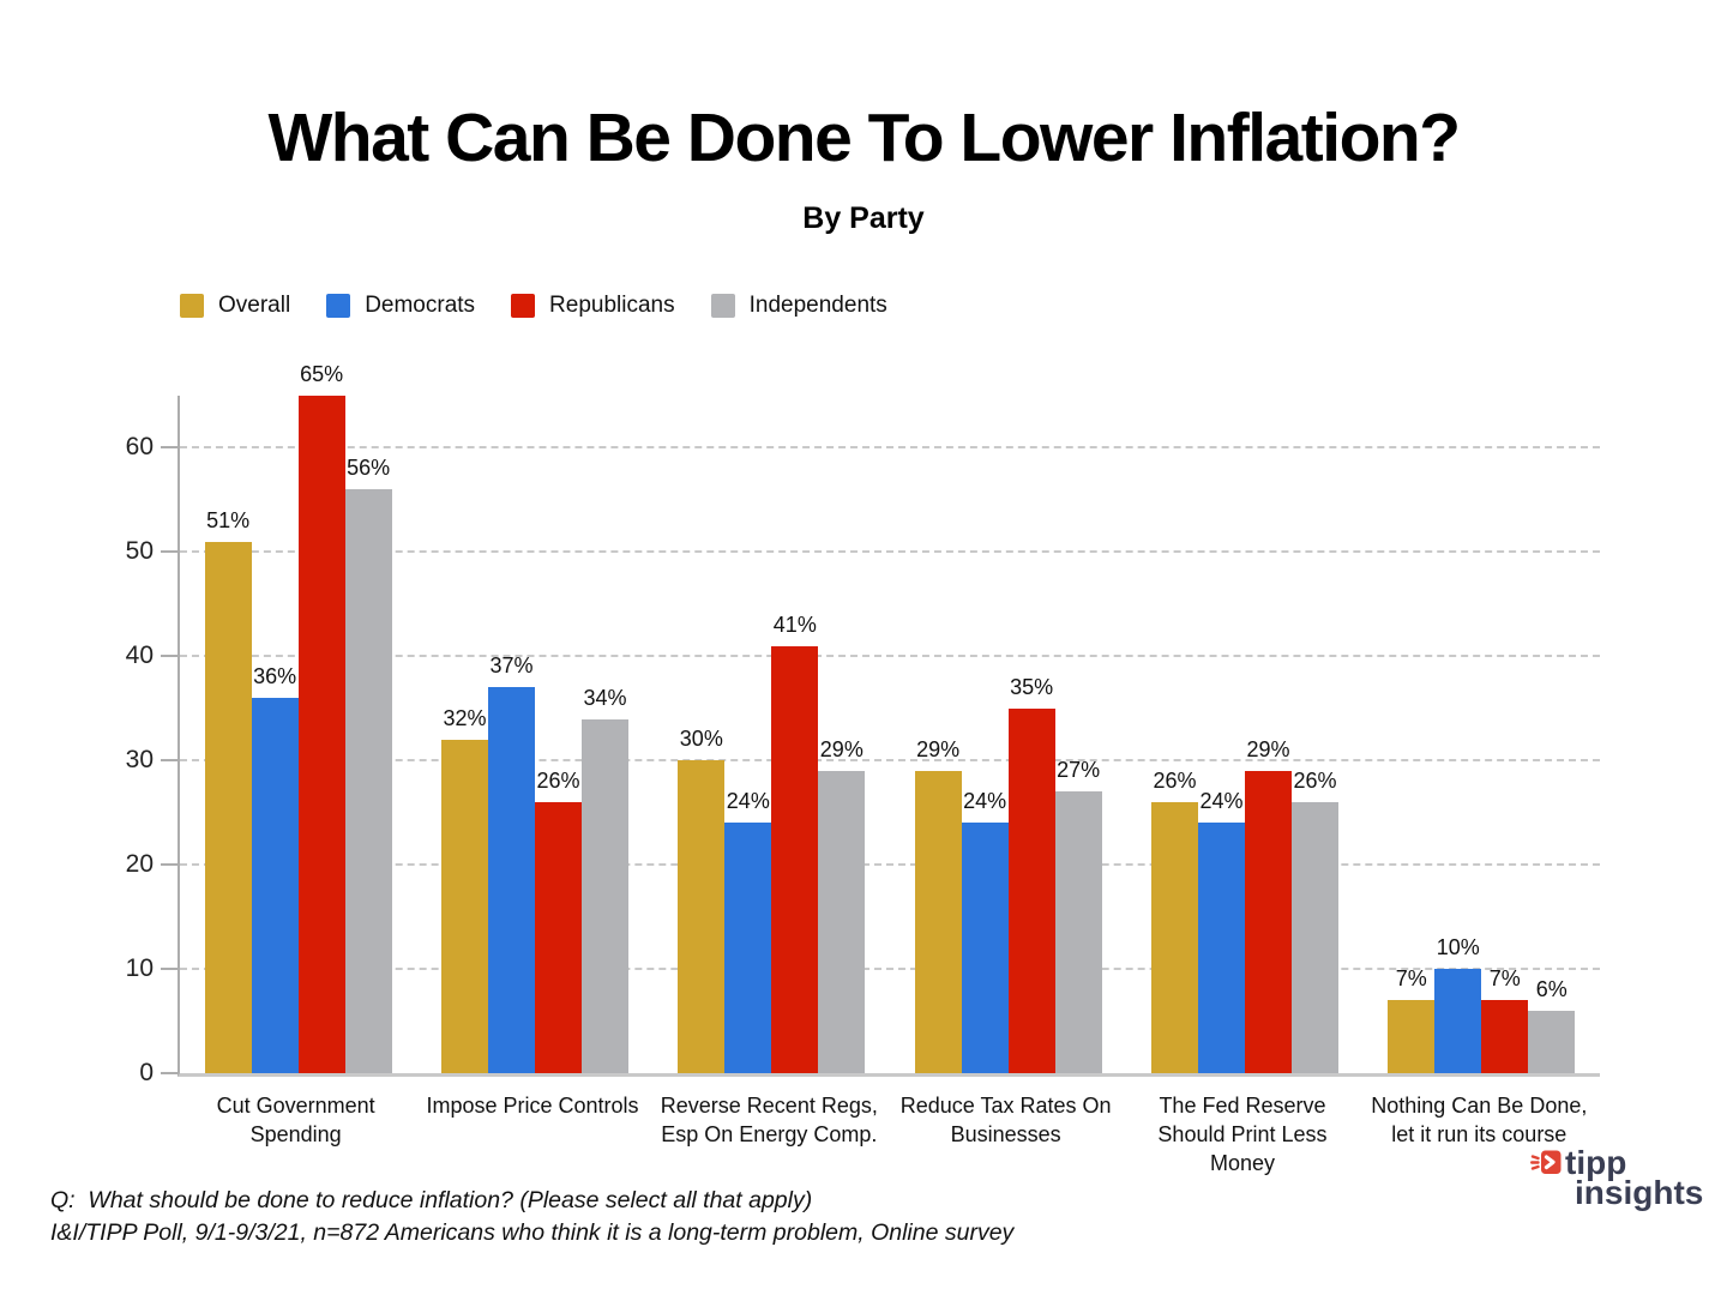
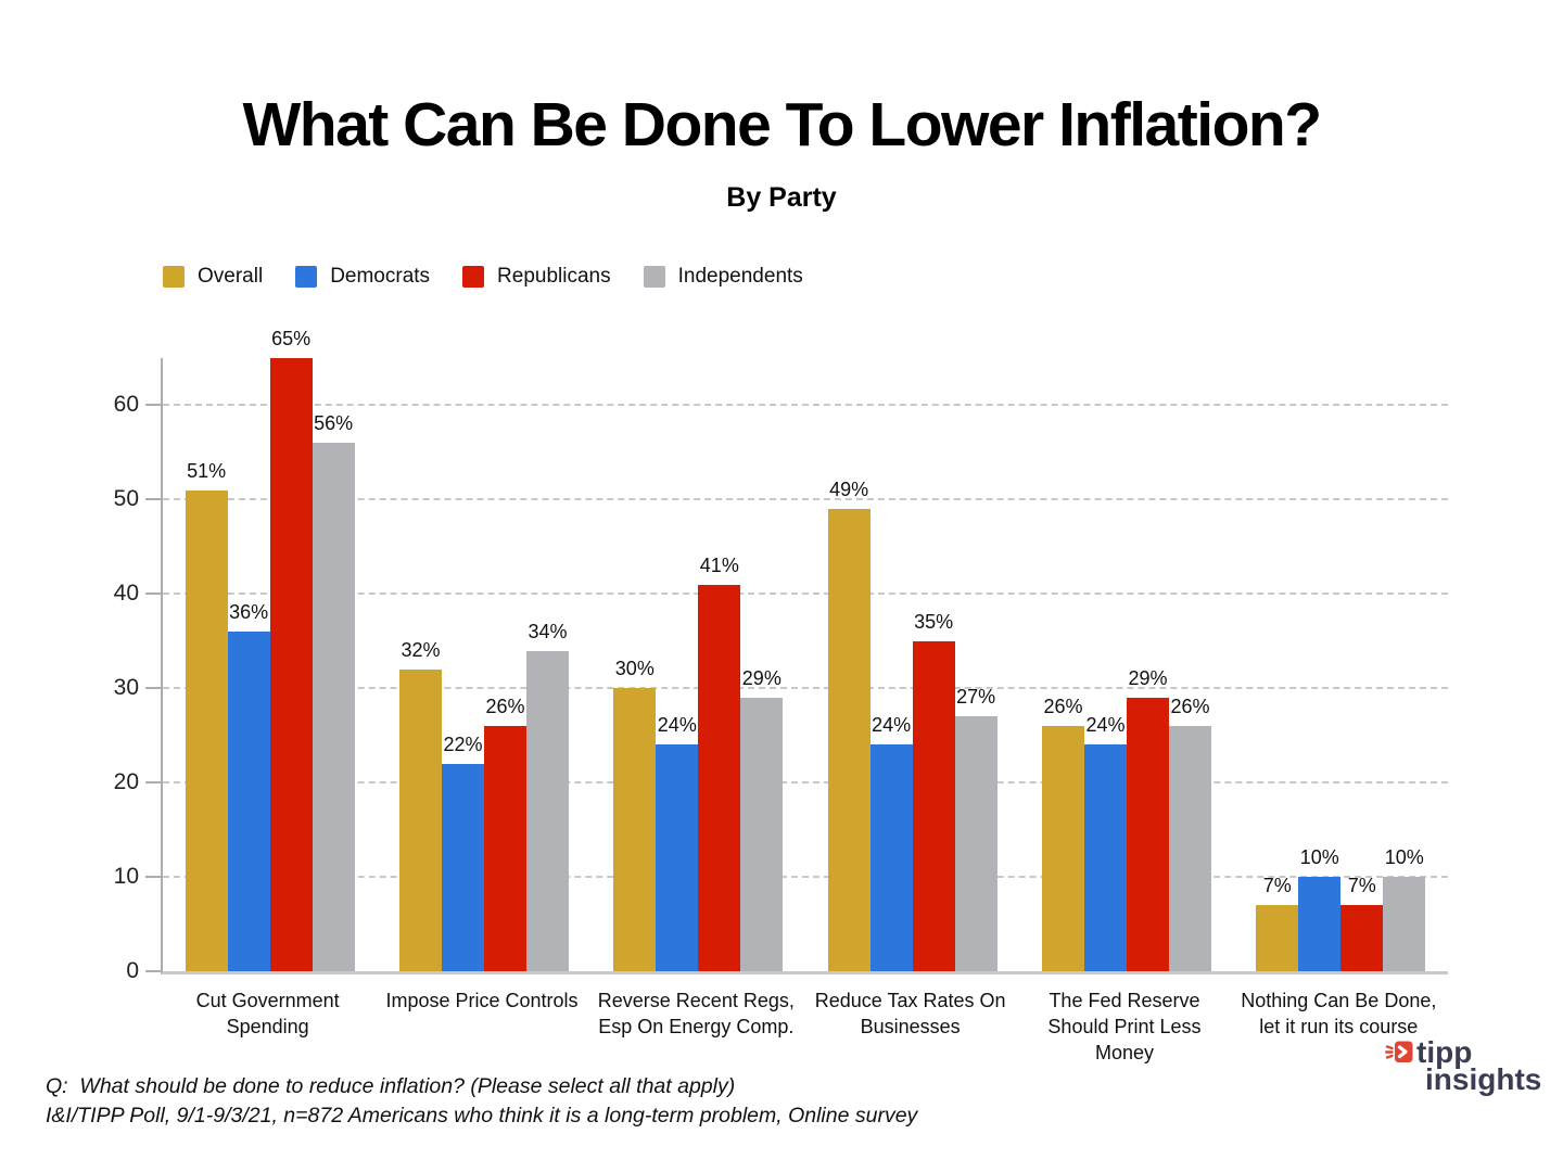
Democrats/Impose Price Controls: 37% -> 22%
Overall/Reduce Tax Rates On Businesses: 29% -> 49%
Independents/Nothing Can Be Done, let it run its course: 6% -> 10%
